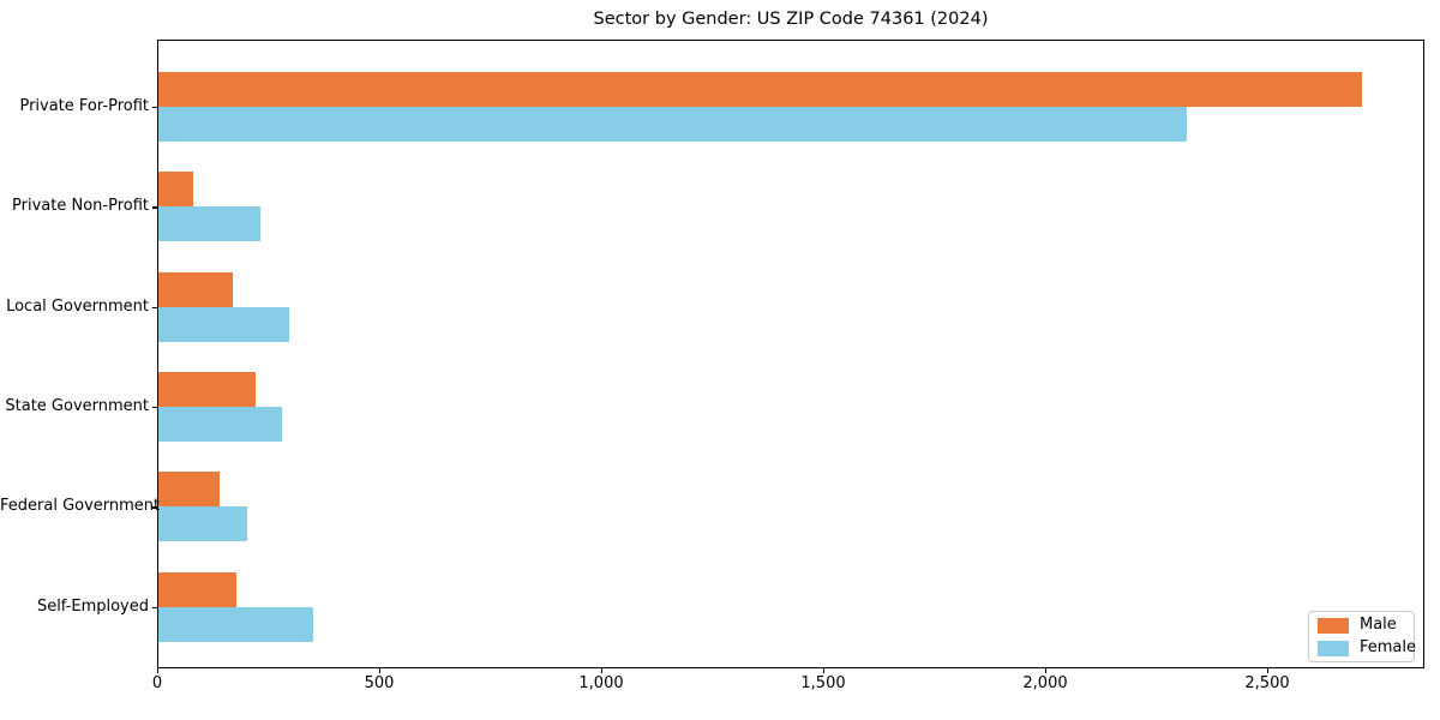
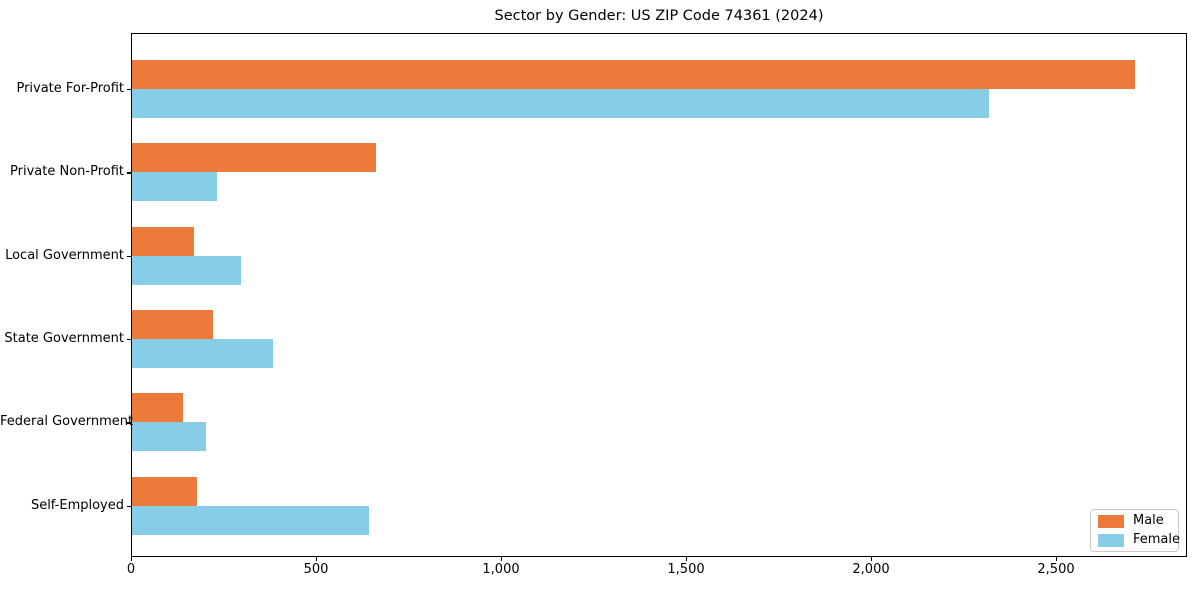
Male/Private Non-Profit: 80 -> 660
Female/State Government: 280 -> 380
Female/Self-Employed: 350 -> 640
